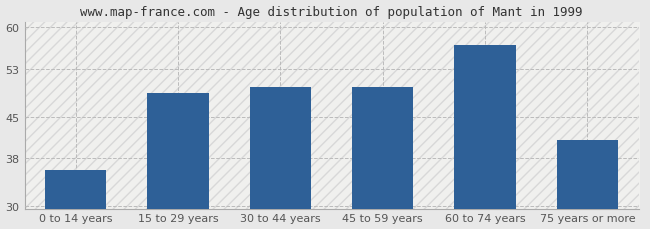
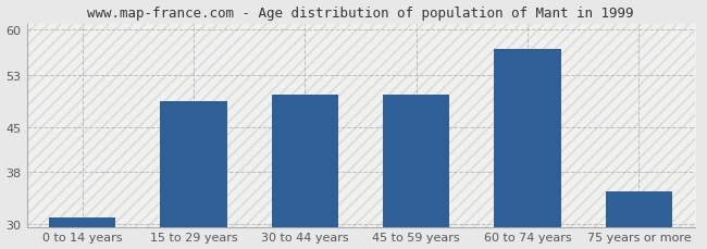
0 to 14 years: 36 -> 31
75 years or more: 41 -> 35
